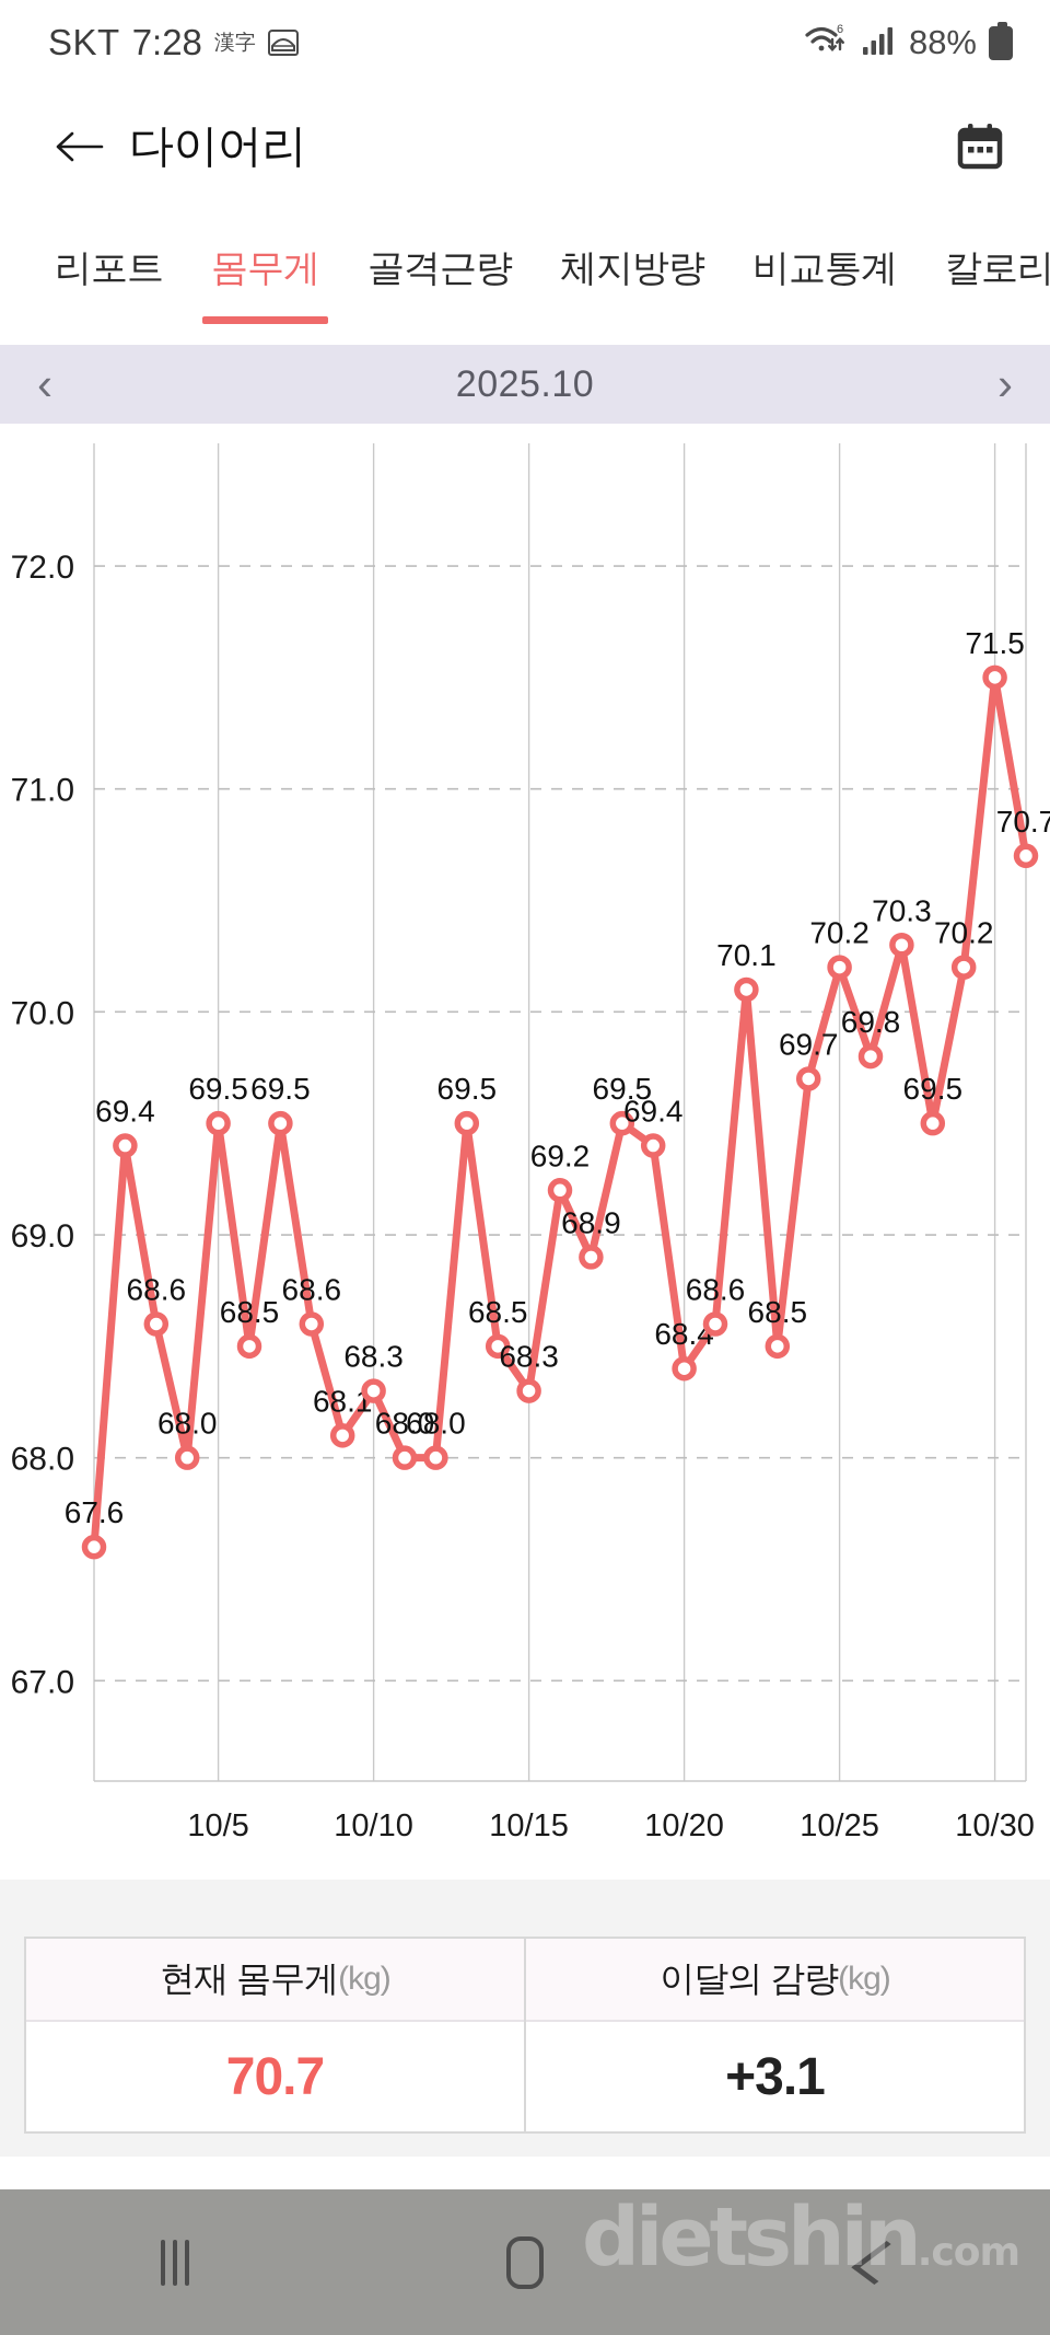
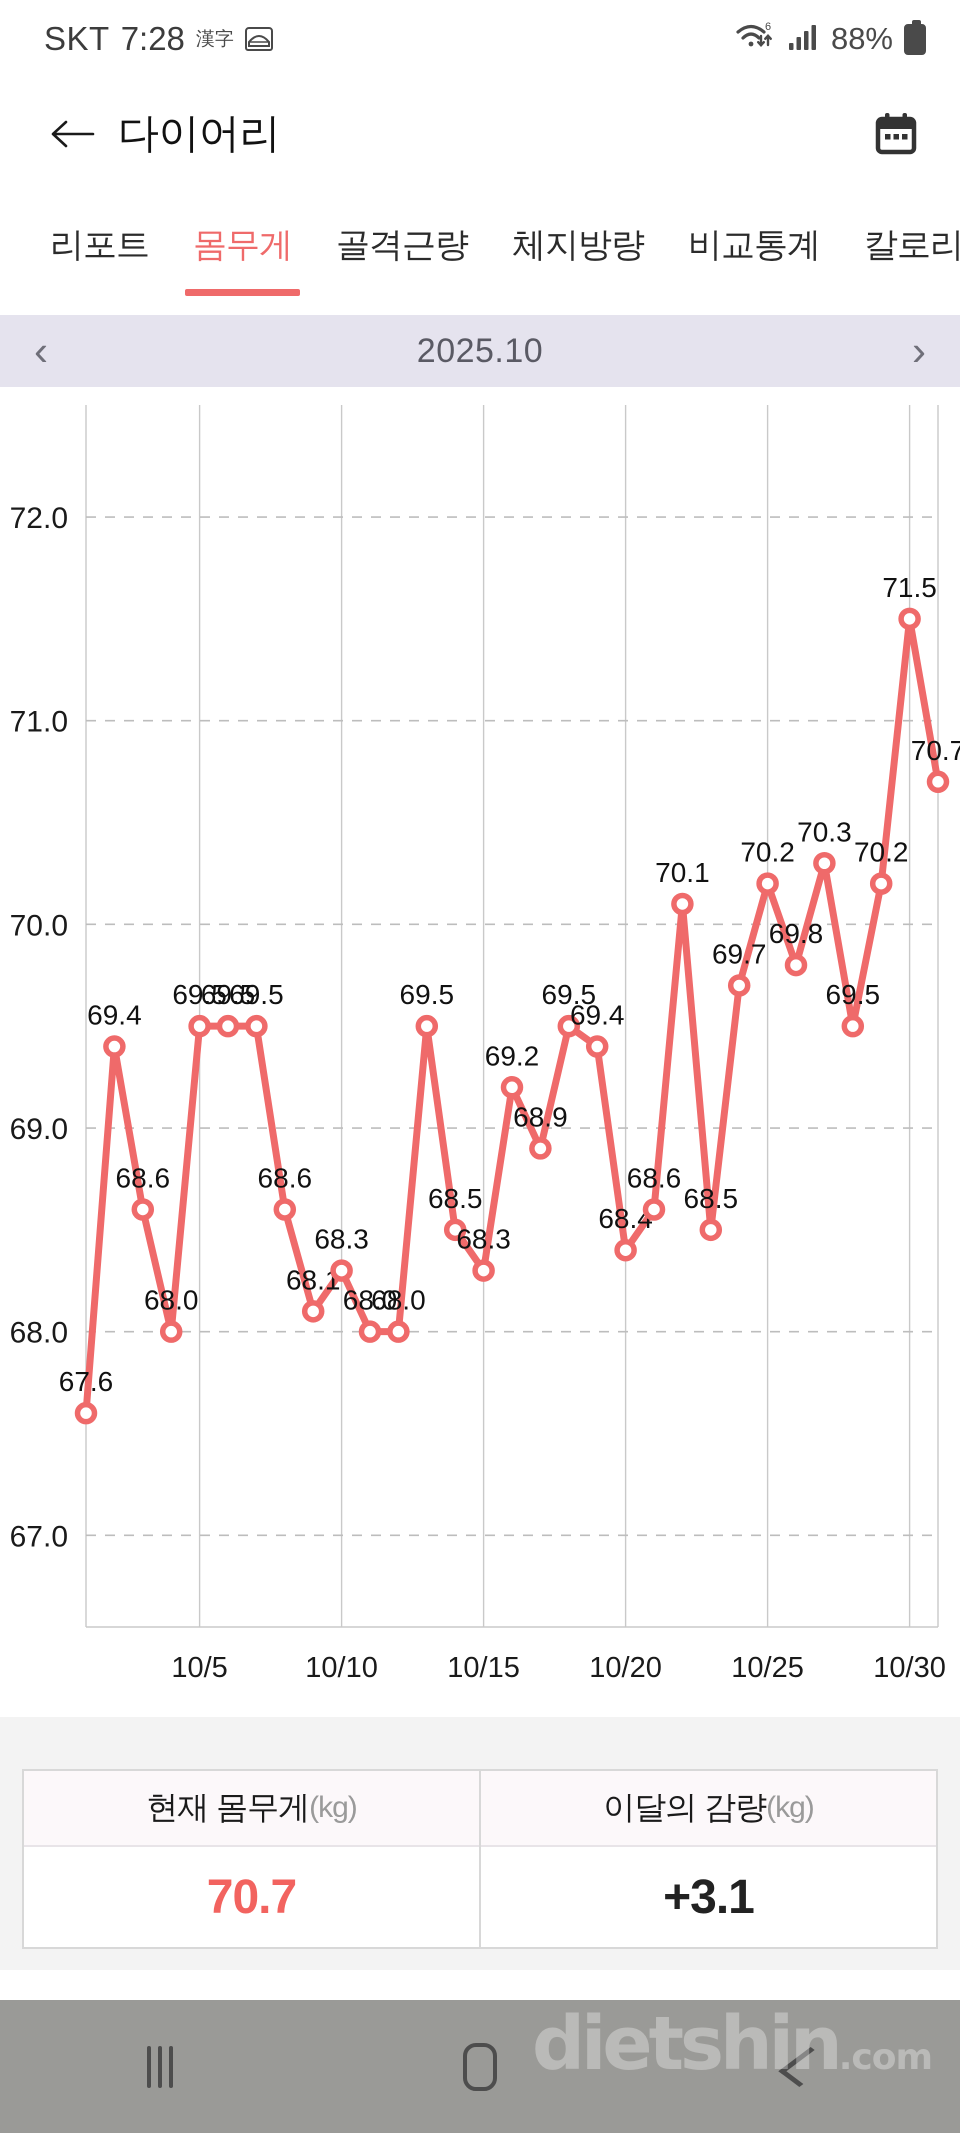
6: 68.5 -> 69.5
